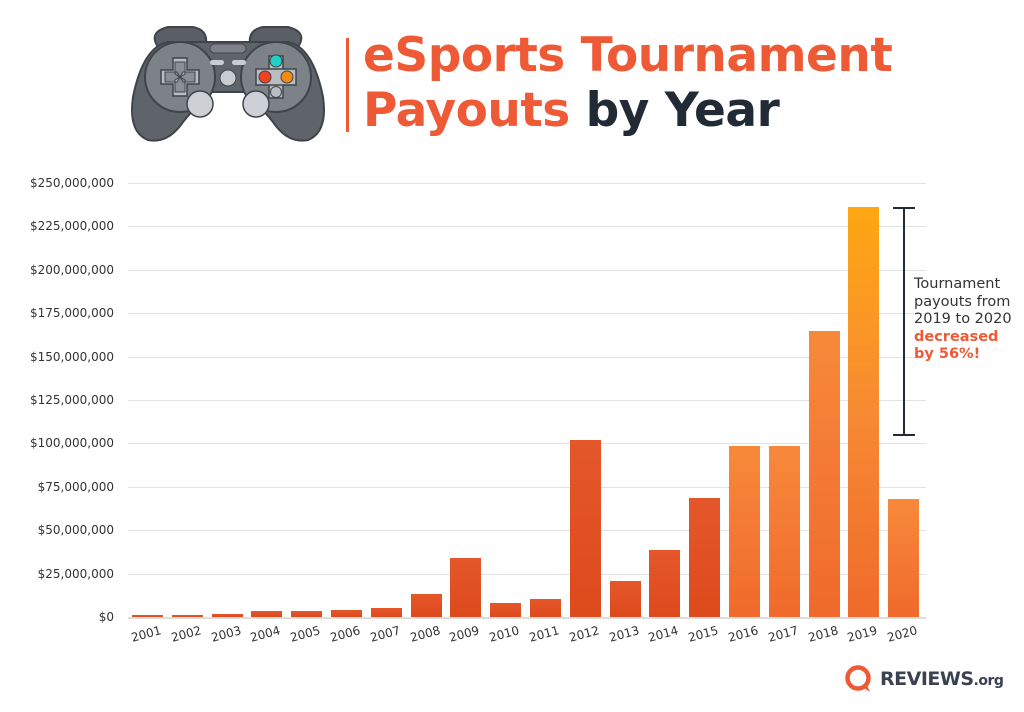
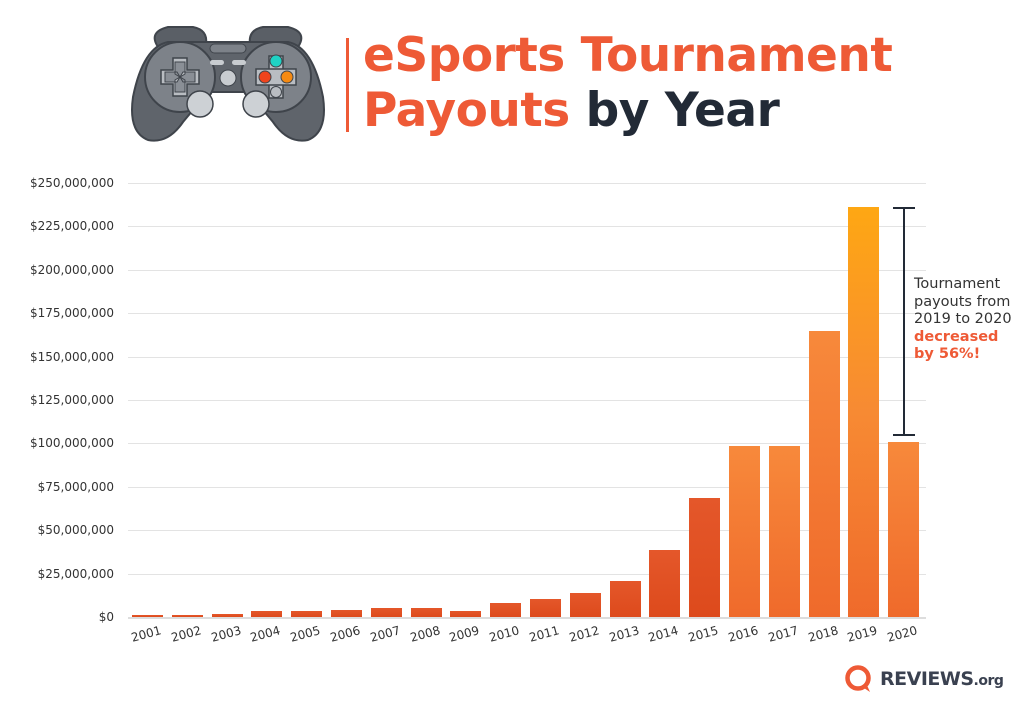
2008: $13000000 -> $5000000
2009: $34000000 -> $3000000
2012: $102000000 -> $14000000
2020: $68000000 -> $101000000
